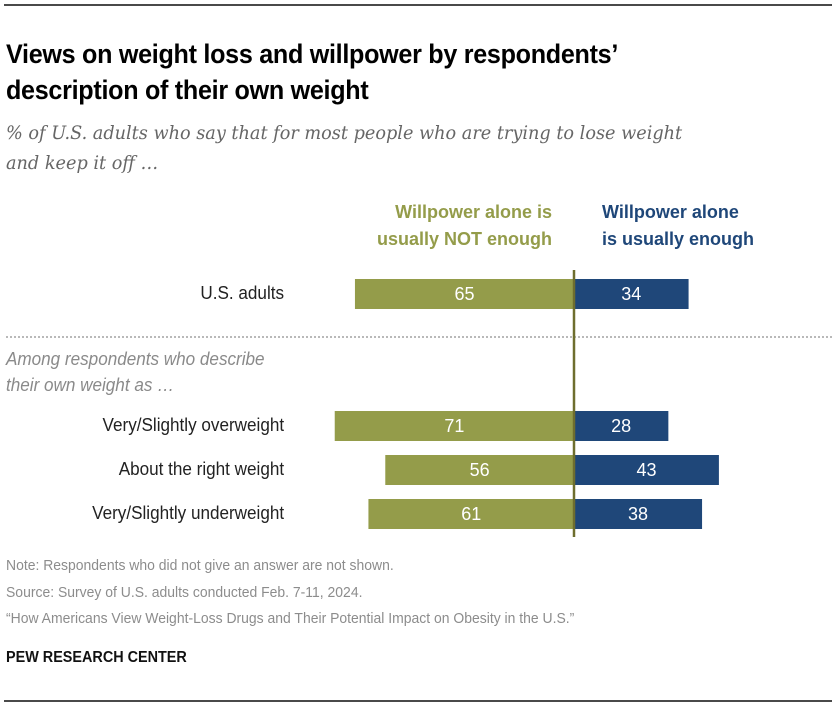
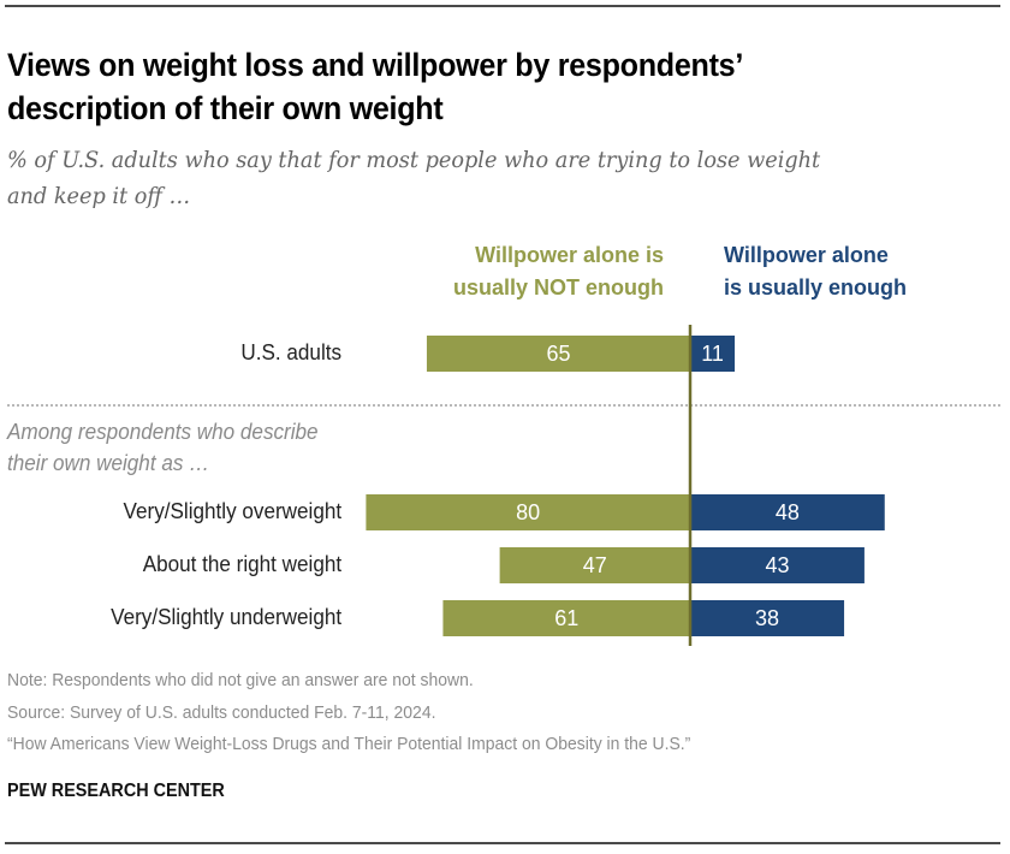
Willpower alone is usually enough/U.S. adults: 34 -> 11
Willpower alone is usually NOT enough/Very/Slightly overweight: 71 -> 80
Willpower alone is usually enough/Very/Slightly overweight: 28 -> 48
Willpower alone is usually NOT enough/About the right weight: 56 -> 47
